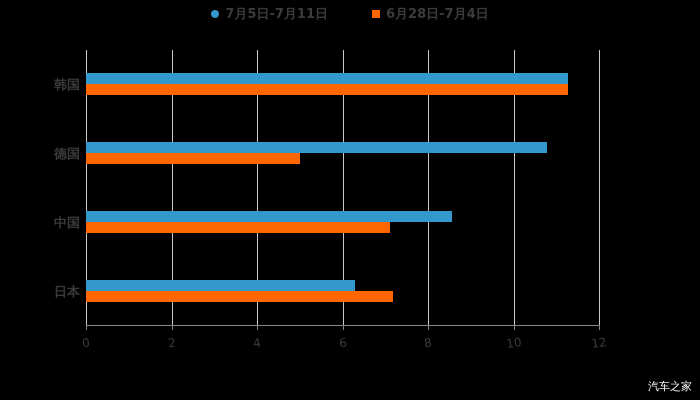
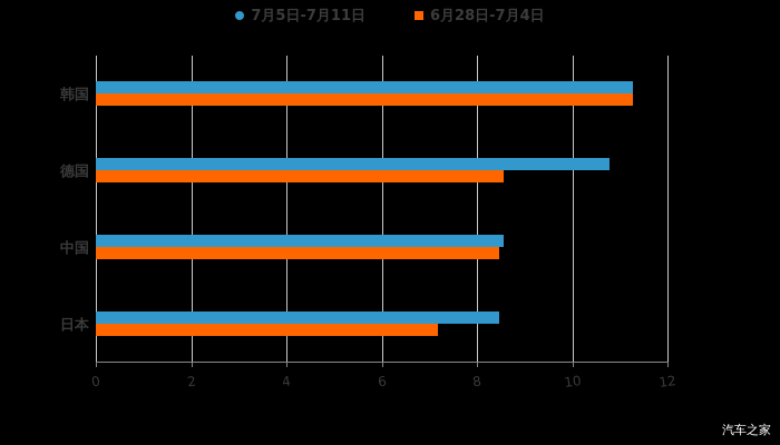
6月28日-7月4日/德国: 5.0 -> 8.6
6月28日-7月4日/中国: 7.1 -> 8.5
7月5日-7月11日/日本: 6.3 -> 8.5
